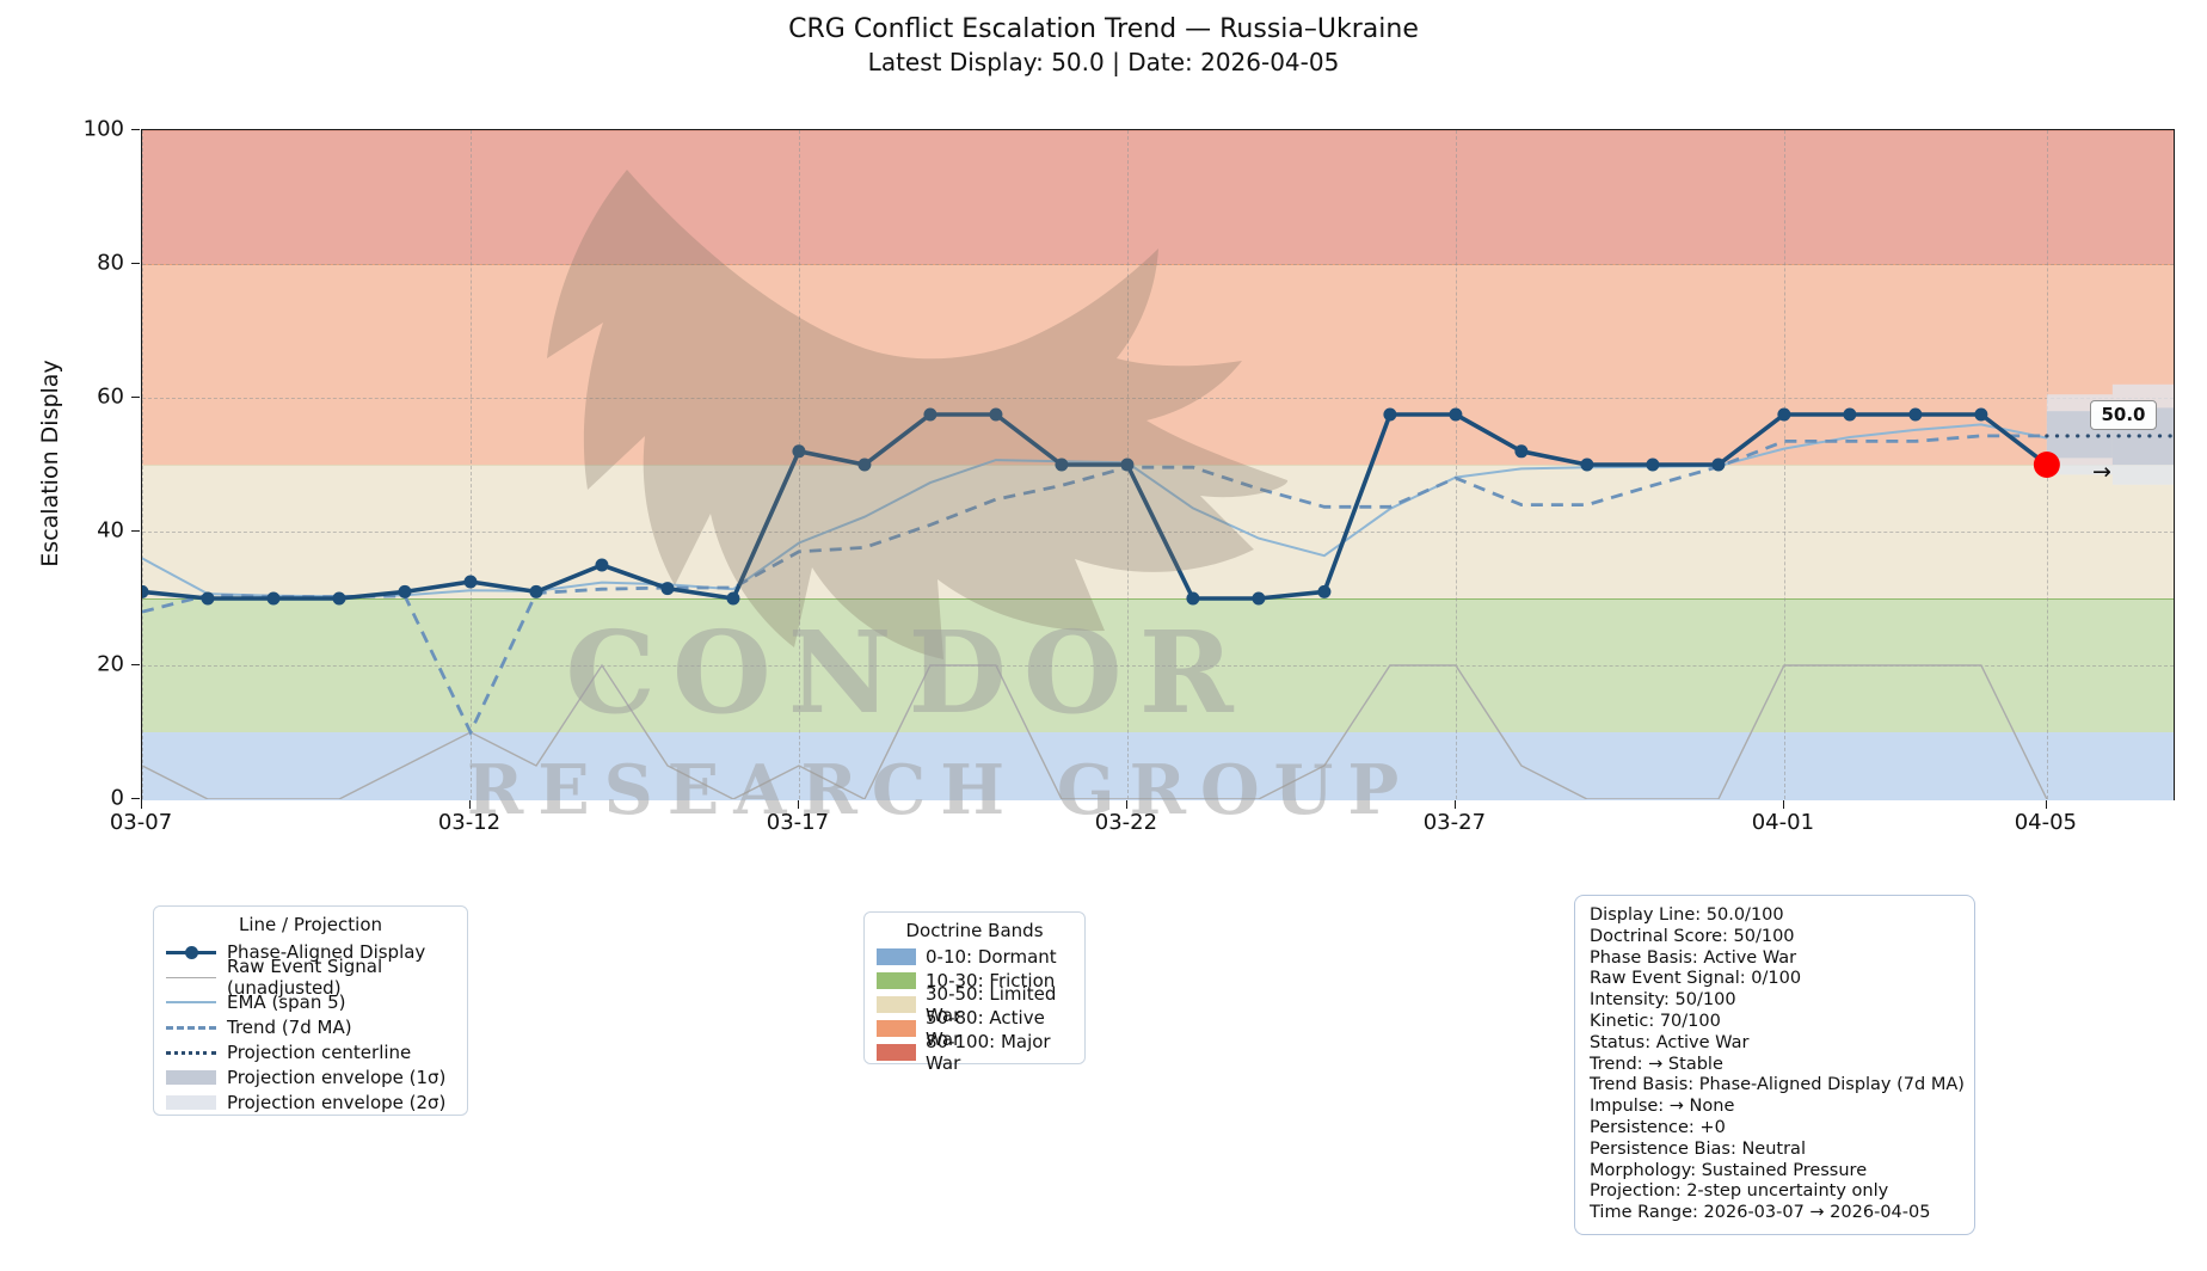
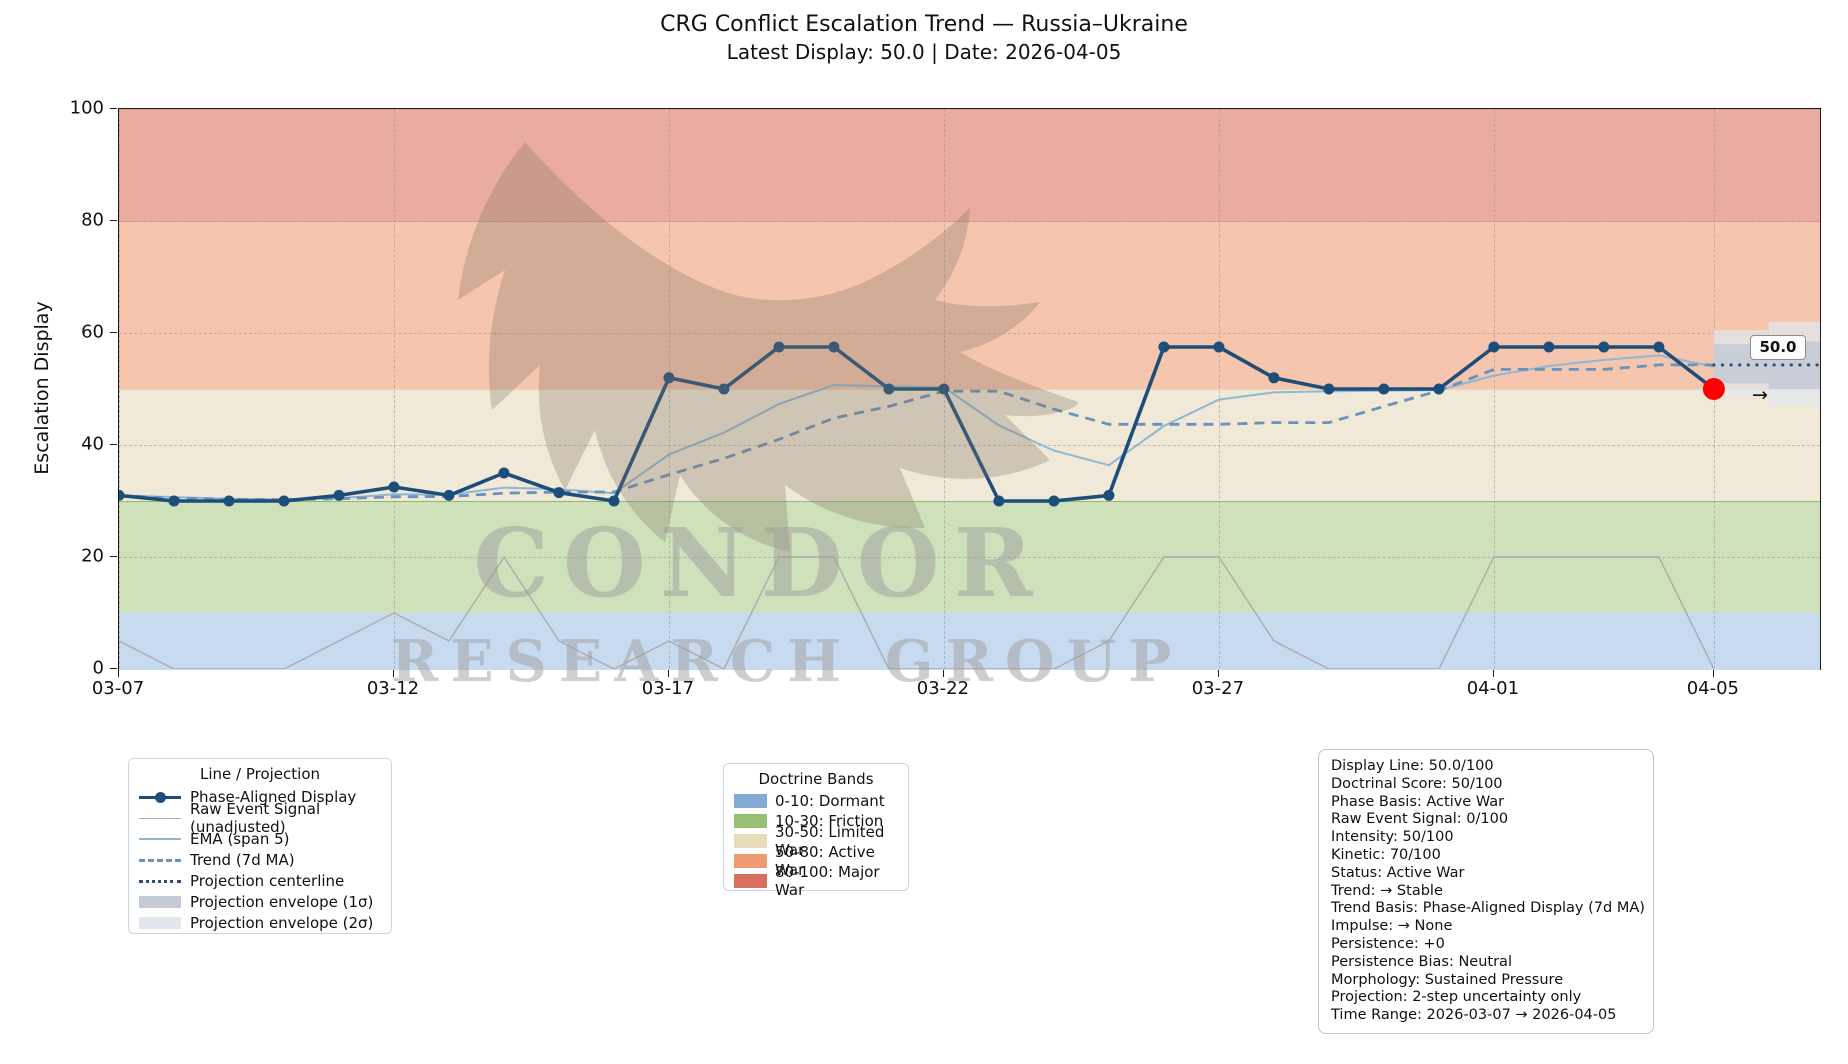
EMA (span 5)/03-07: 36 -> 31
Trend (7d MA)/03-07: 28 -> 31
Trend (7d MA)/03-12: 10 -> 31
Trend (7d MA)/03-17: 37 -> 35
Trend (7d MA)/03-27: 48 -> 44
